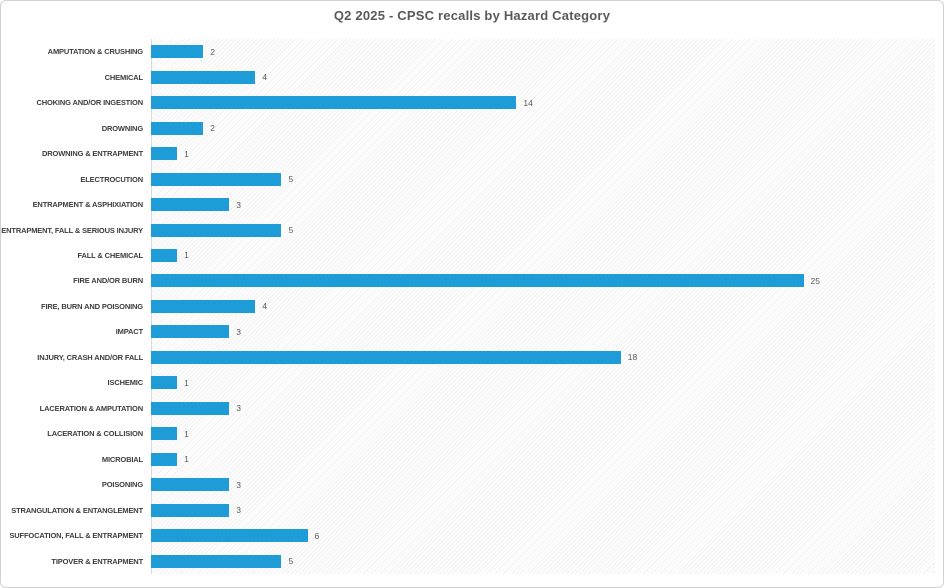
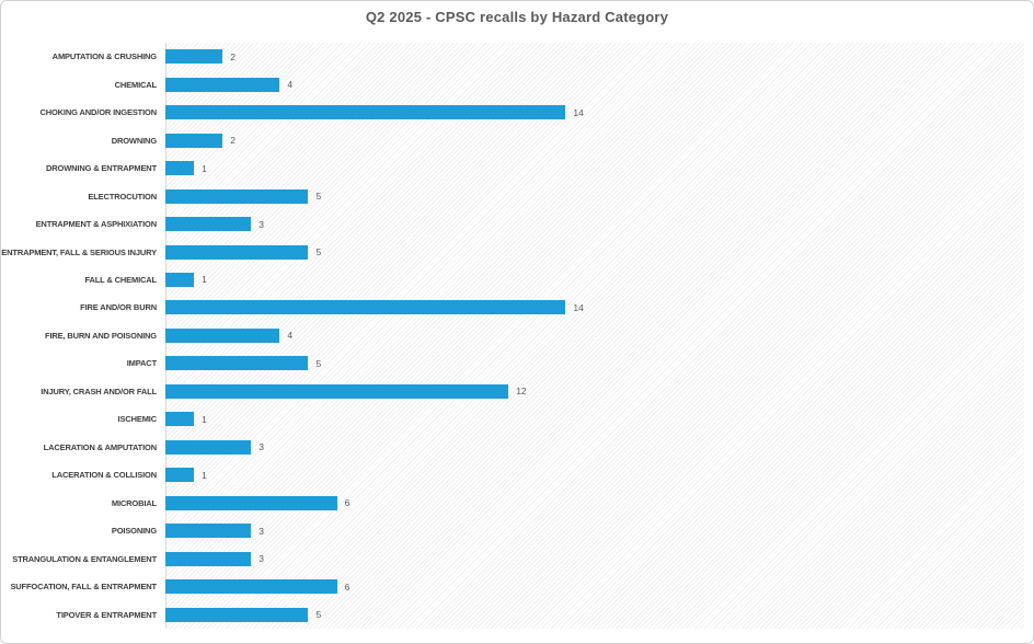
FIRE AND/OR BURN: 25 -> 14
IMPACT: 3 -> 5
INJURY, CRASH AND/OR FALL: 18 -> 12
MICROBIAL: 1 -> 6
